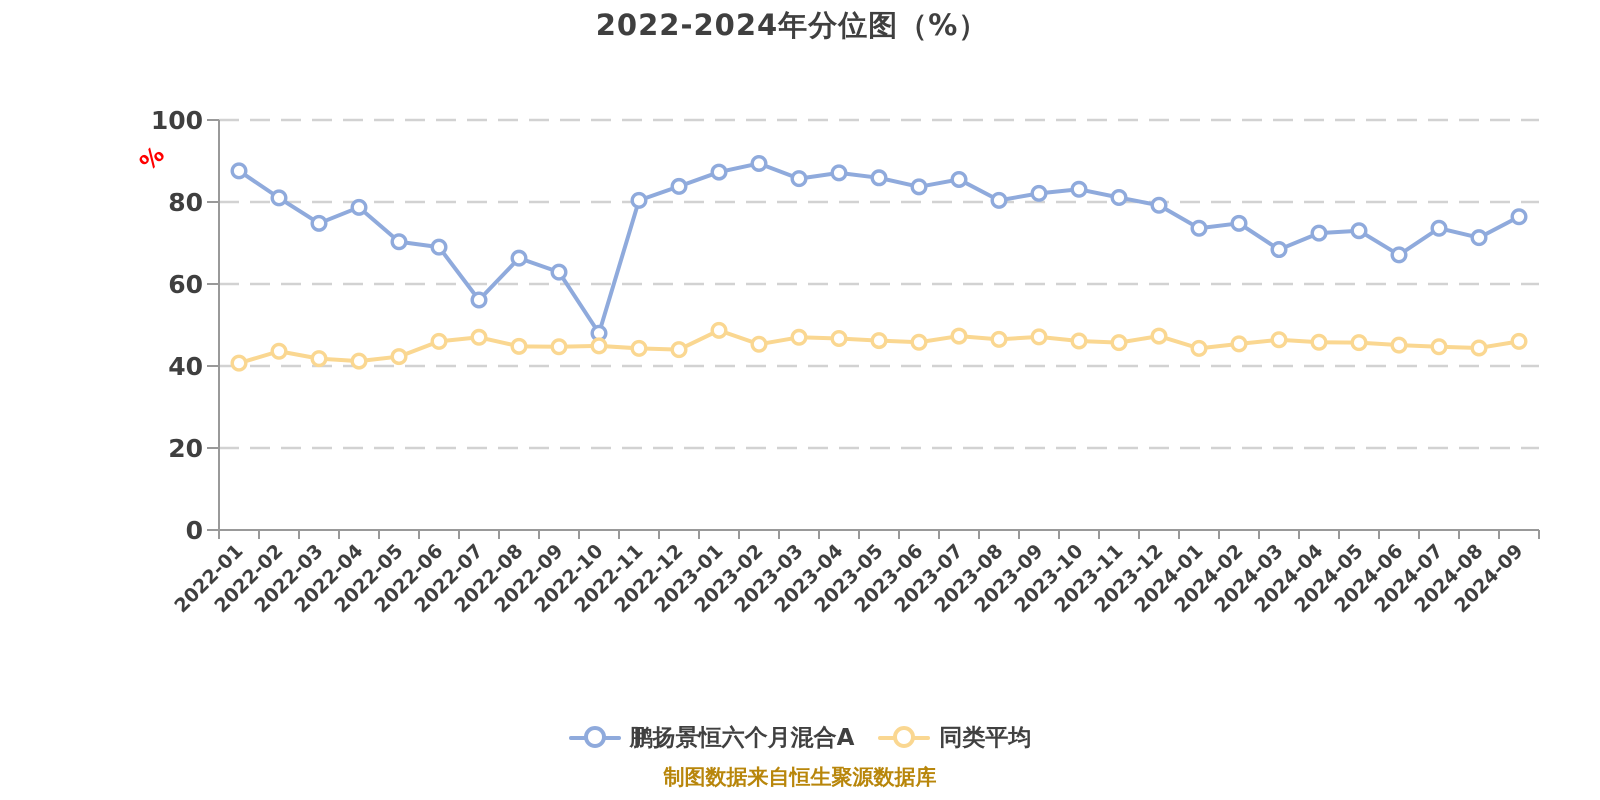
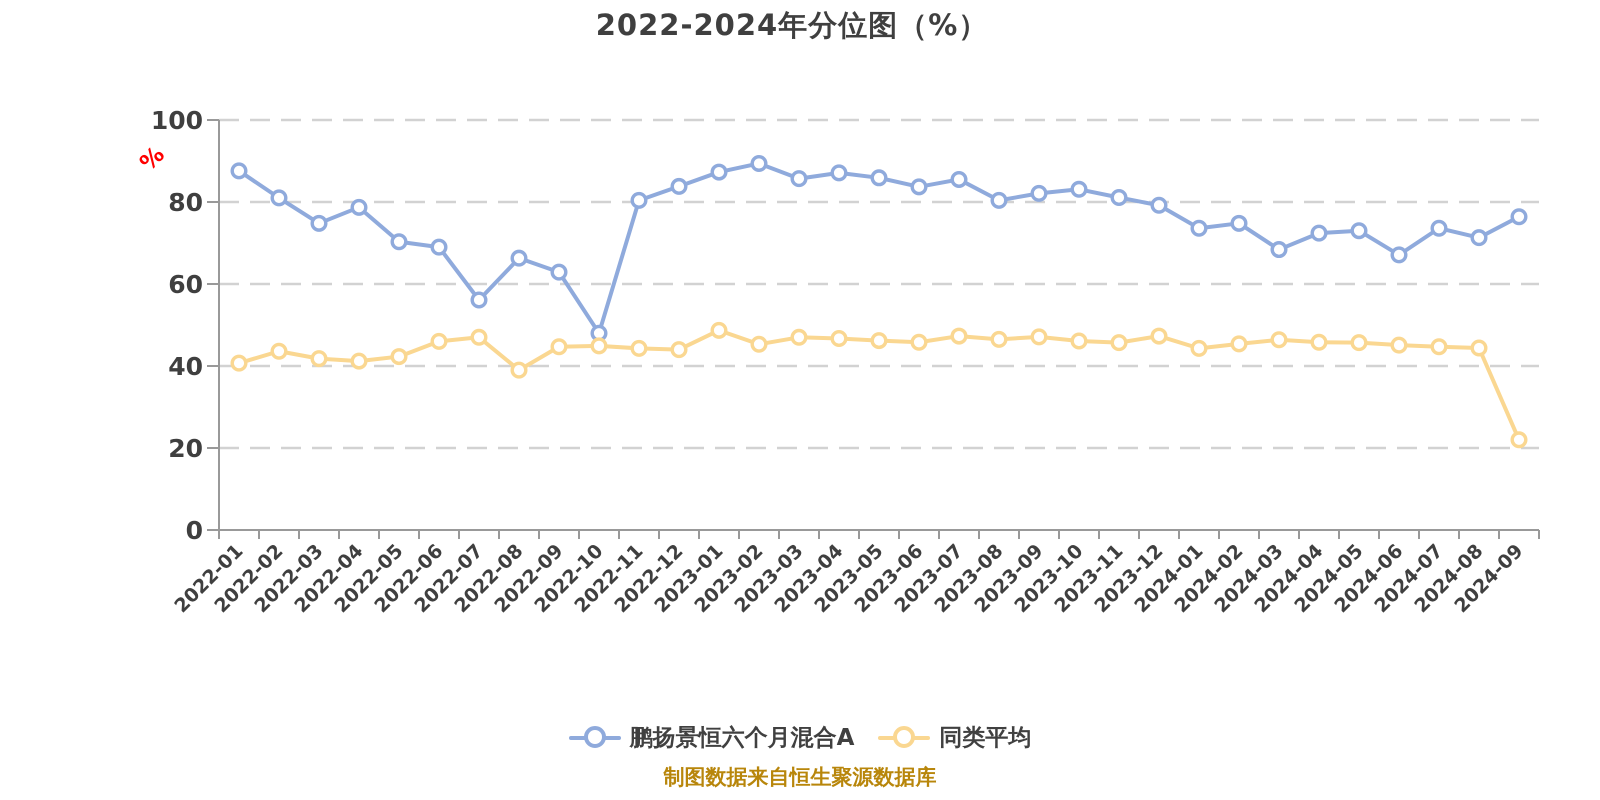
同类平均/2022-08: 45 -> 39
同类平均/2024-09: 46 -> 22
